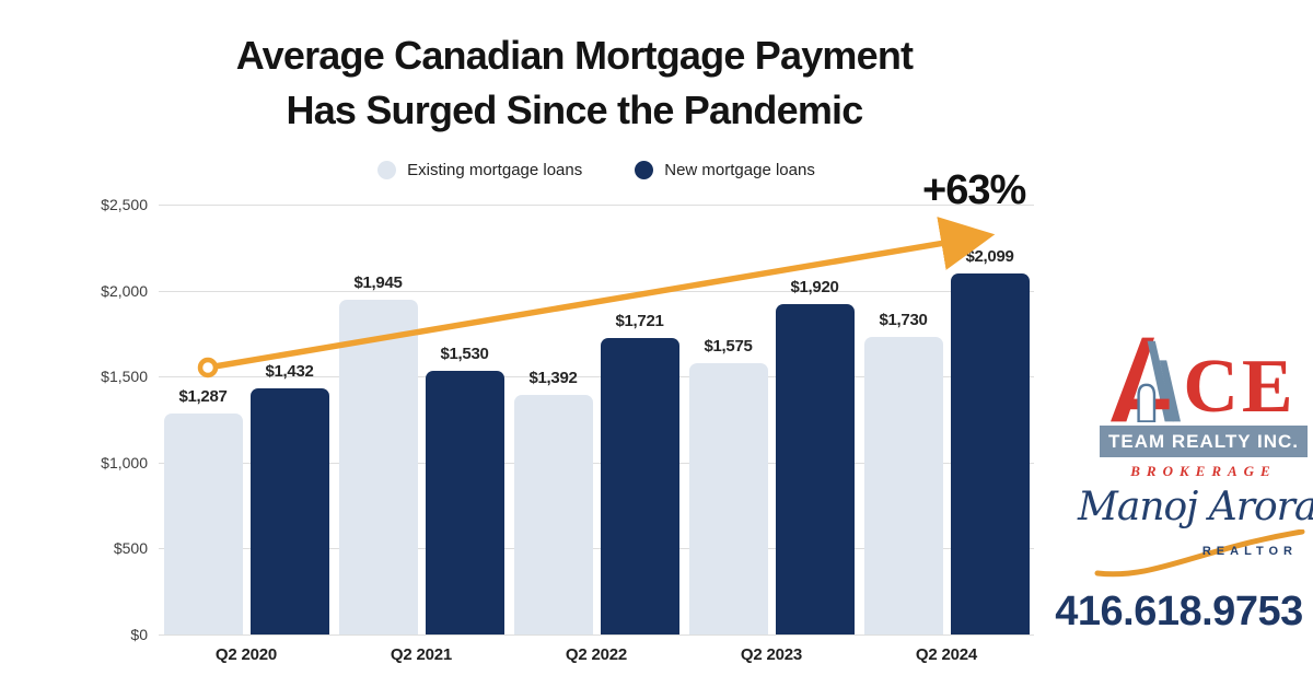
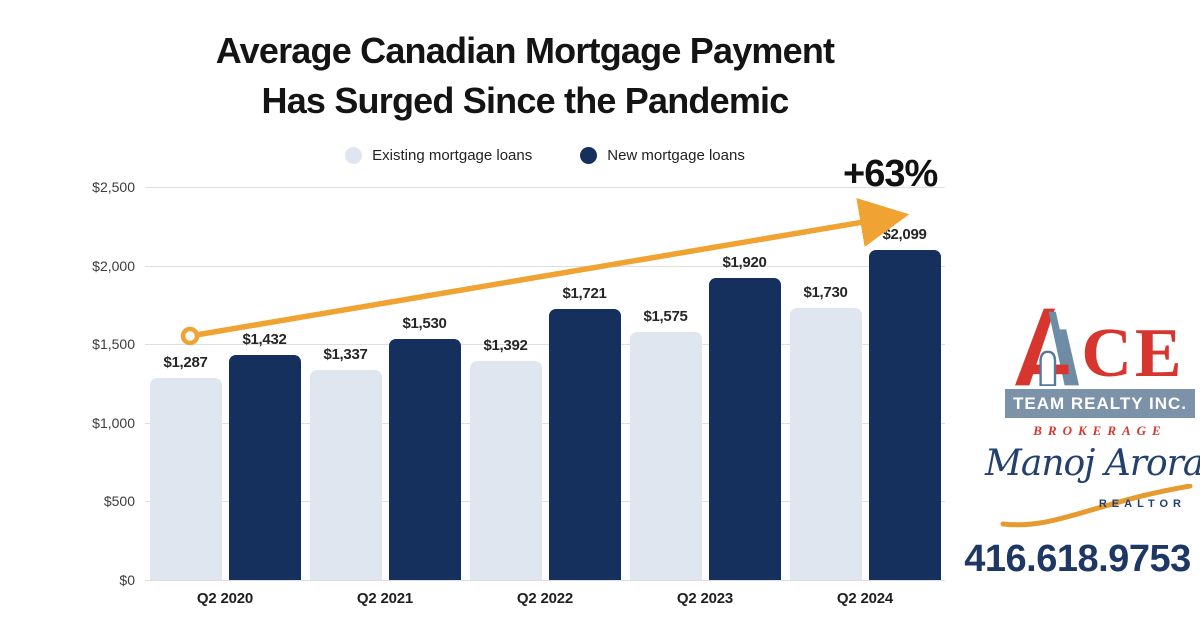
Existing mortgage loans/Q2 2021: $1,945 -> $1,337
